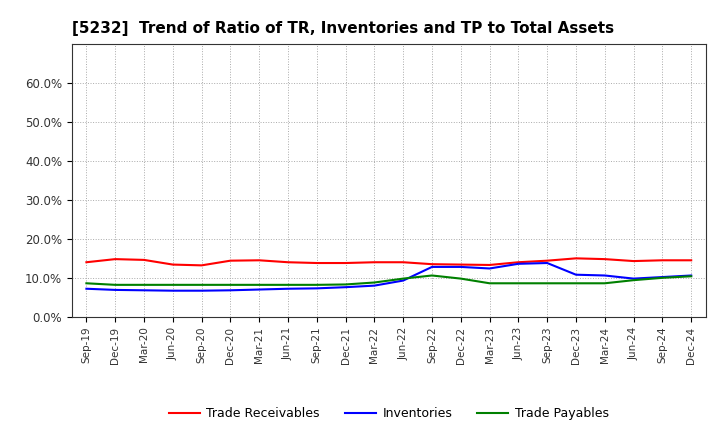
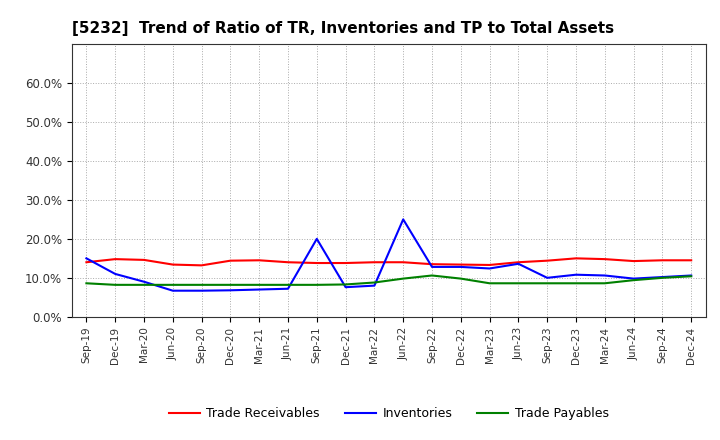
Inventories/Sep-19: 7.2% -> 15.0%
Inventories/Dec-19: 6.9% -> 11.0%
Inventories/Mar-20: 6.8% -> 9.0%
Inventories/Sep-21: 7.3% -> 20.0%
Inventories/Jun-22: 9.3% -> 25.0%
Inventories/Sep-23: 13.8% -> 10.0%
